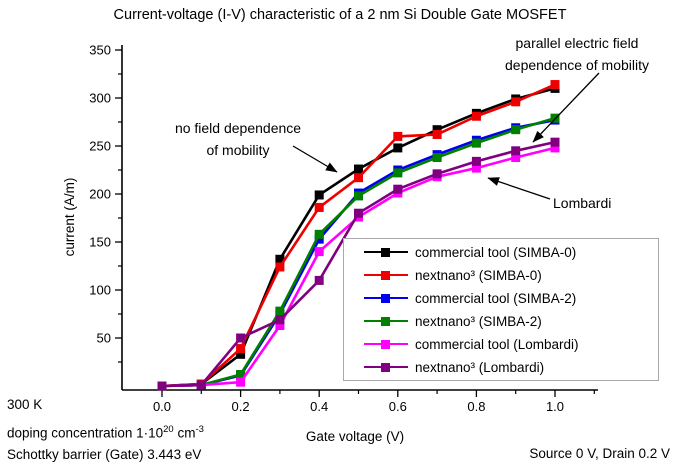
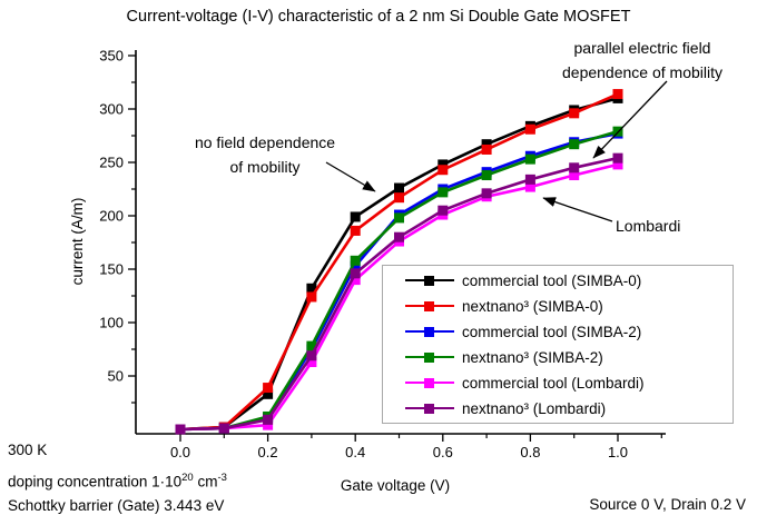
nextnano³ (Lombardi)/0.2: 50 -> 10
nextnano³ (Lombardi)/0.4: 110 -> 150
nextnano³ (SIMBA-0)/0.6: 260 -> 240
